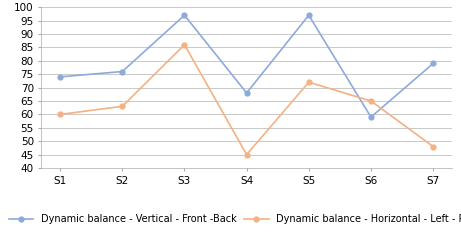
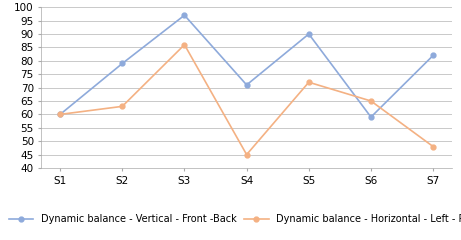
Dynamic balance - Vertical - Front -Back/S1: 74 -> 60
Dynamic balance - Vertical - Front -Back/S2: 76 -> 79
Dynamic balance - Vertical - Front -Back/S4: 68 -> 71
Dynamic balance - Vertical - Front -Back/S5: 97 -> 90
Dynamic balance - Vertical - Front -Back/S7: 79 -> 82
